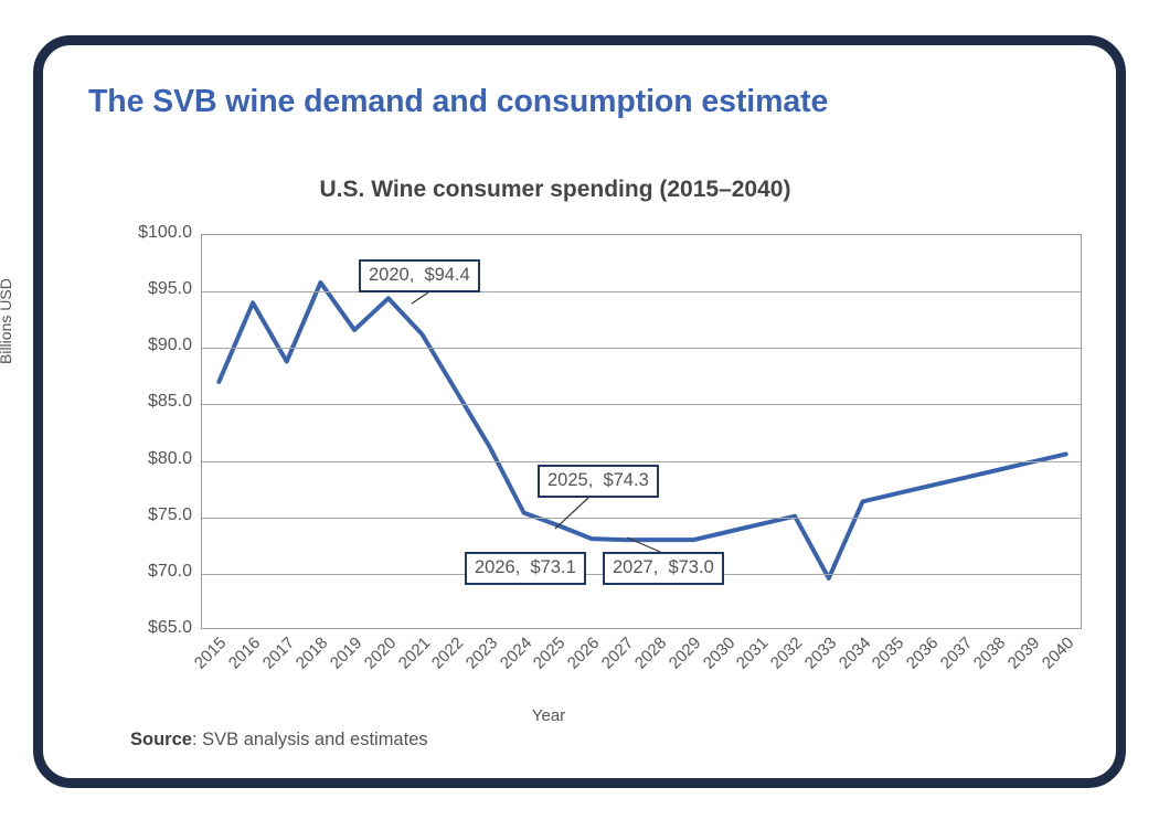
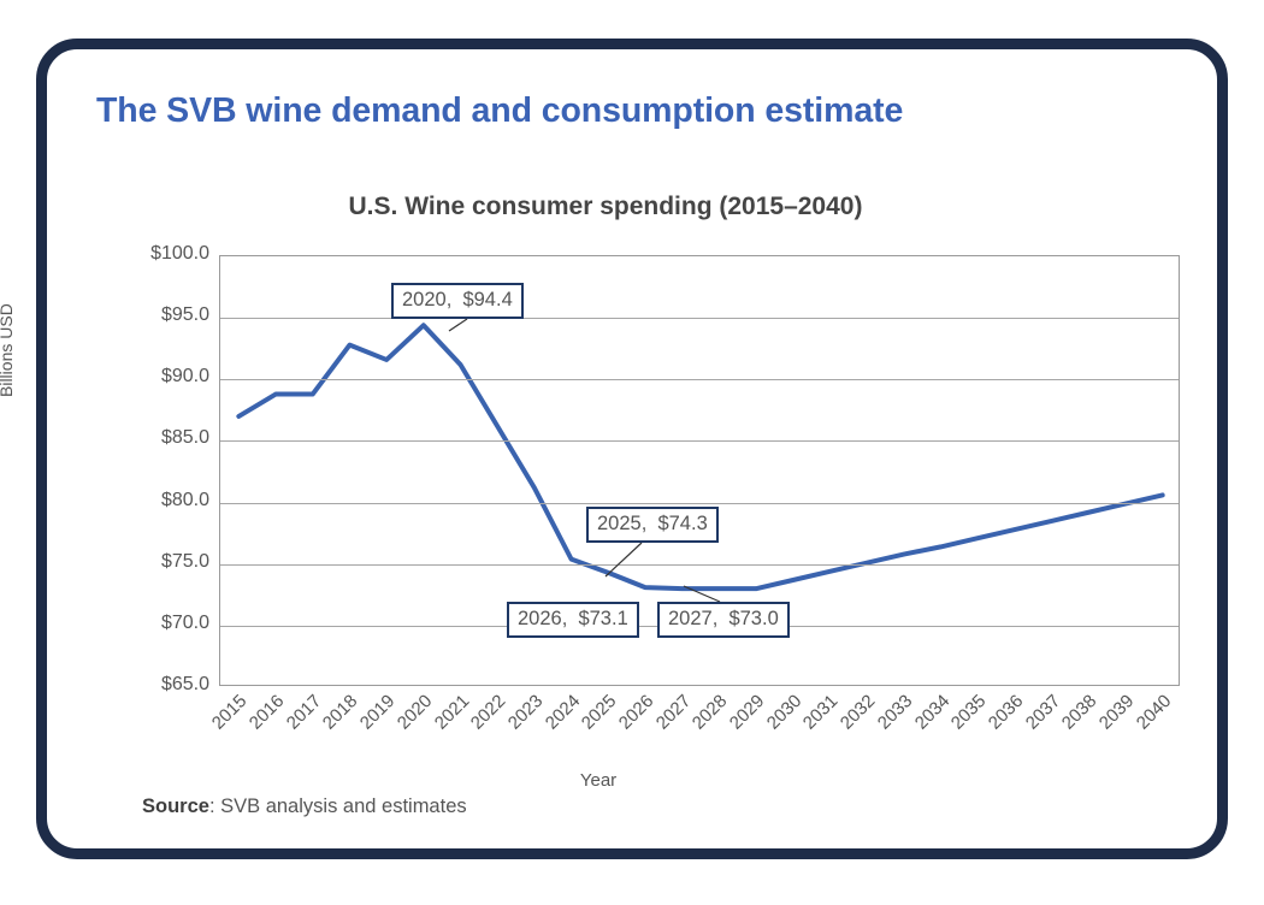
2016: $94.0 -> $88.8
2018: $95.8 -> $92.8
2033: $69.6 -> $75.8
